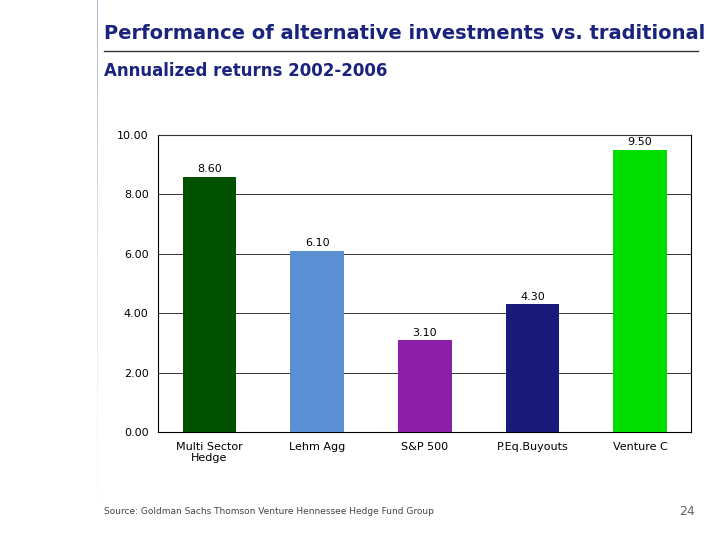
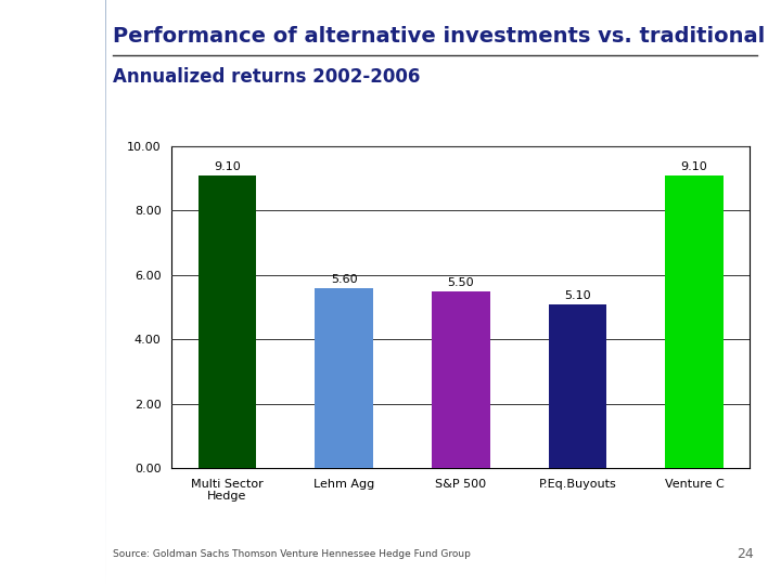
Multi Sector Hedge: 8.60 -> 9.10
Lehm Agg: 6.10 -> 5.60
S&P 500: 3.10 -> 5.50
P.Eq.Buyouts: 4.30 -> 5.10
Venture C: 9.50 -> 9.10
